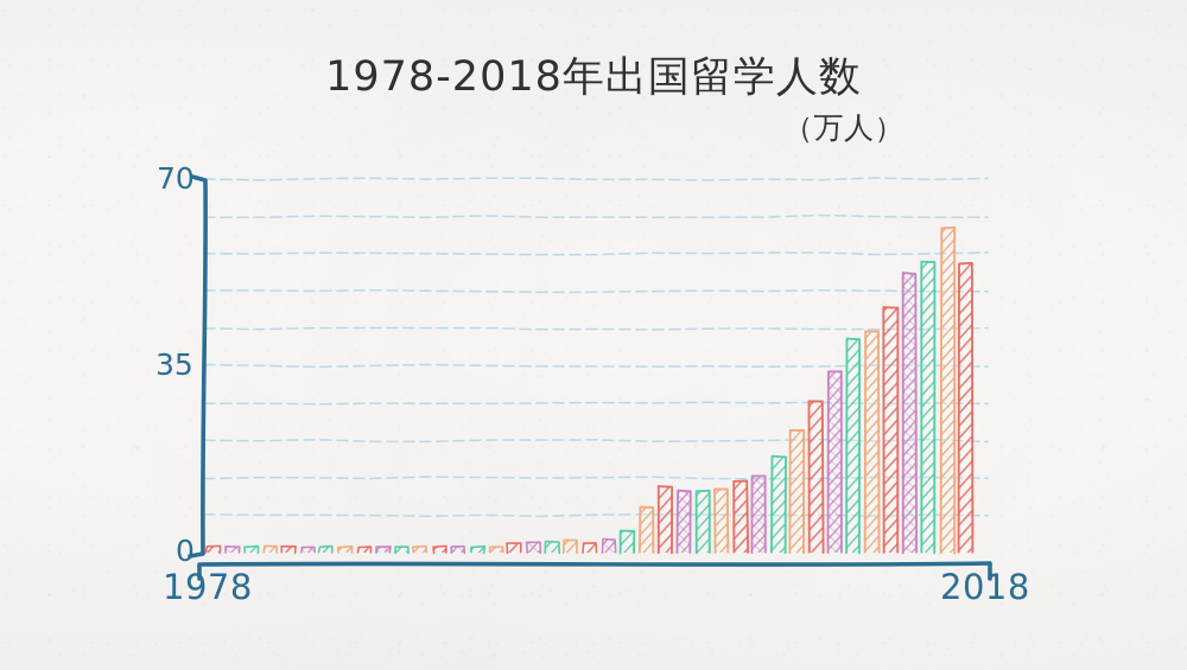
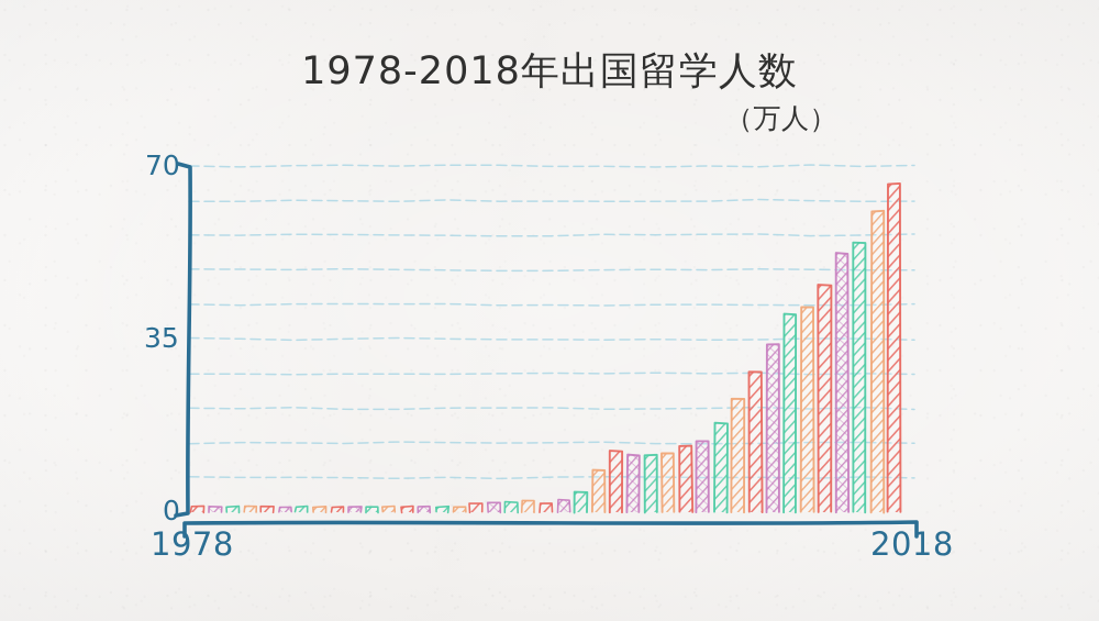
2018: 54 -> 66
